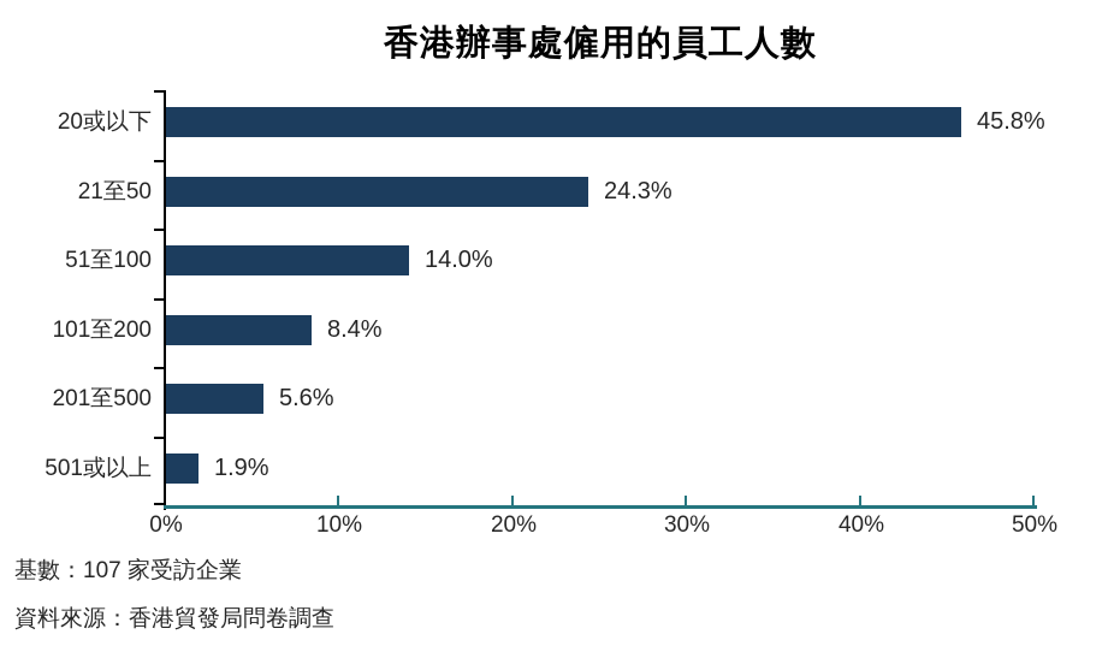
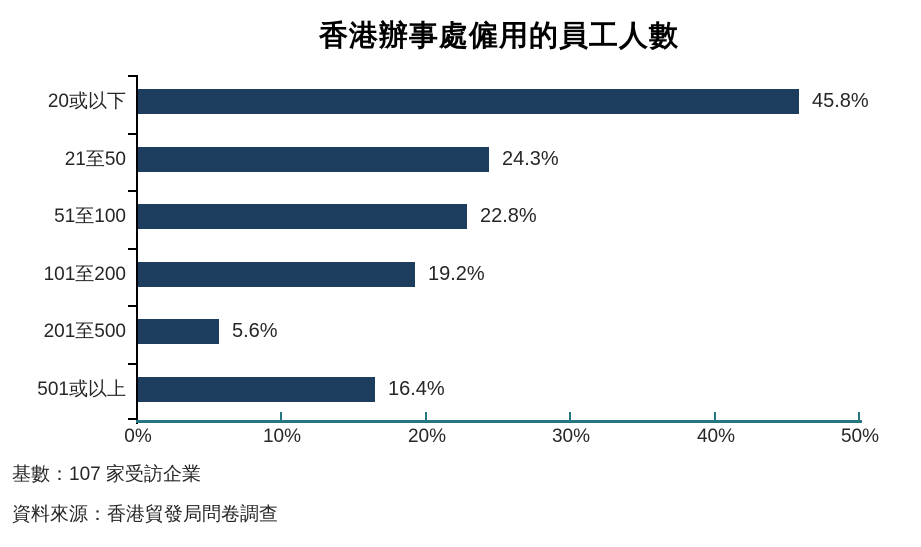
51至100: 14.0% -> 22.8%
101至200: 8.4% -> 19.2%
501或以上: 1.9% -> 16.4%
